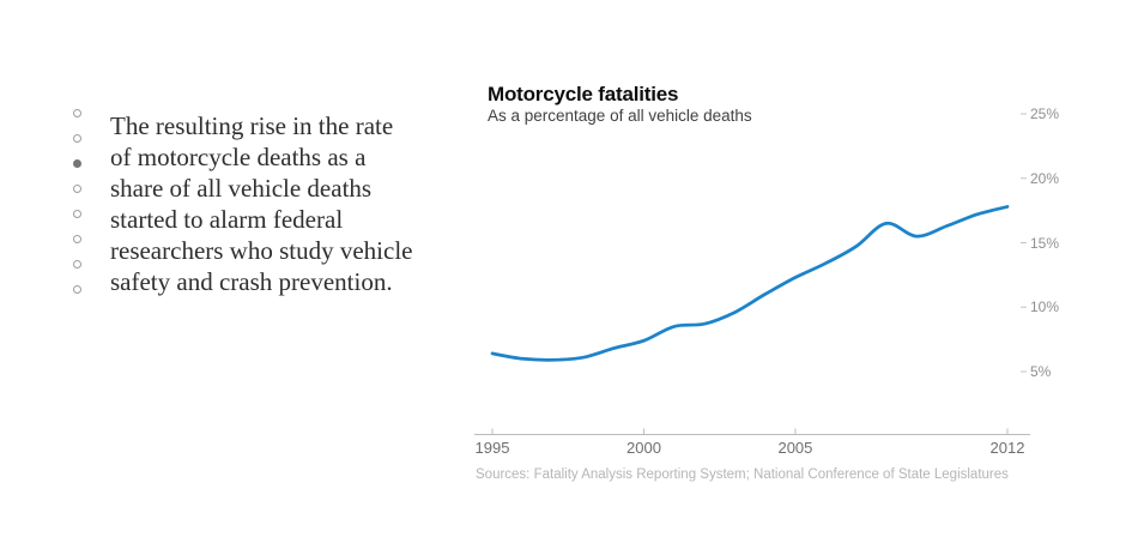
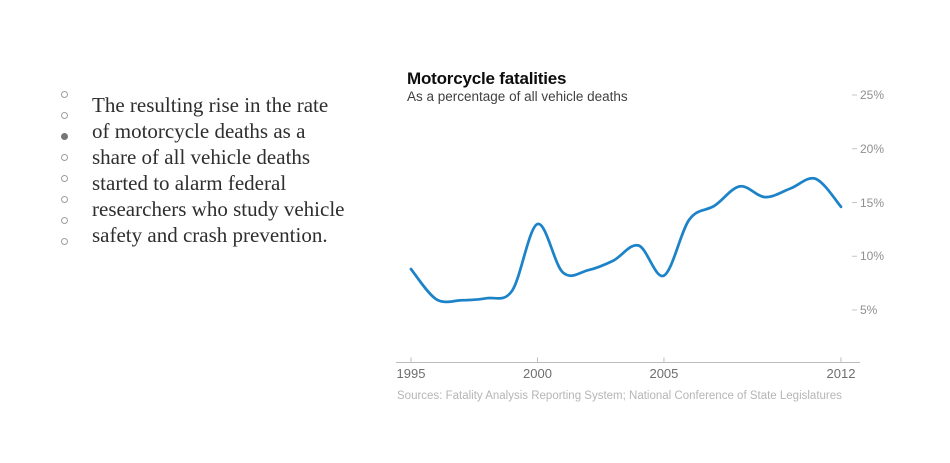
1995: 6.4% -> 8.8%
2000: 7.4% -> 13.0%
2005: 12.3% -> 8.2%
2012: 17.8% -> 14.6%
